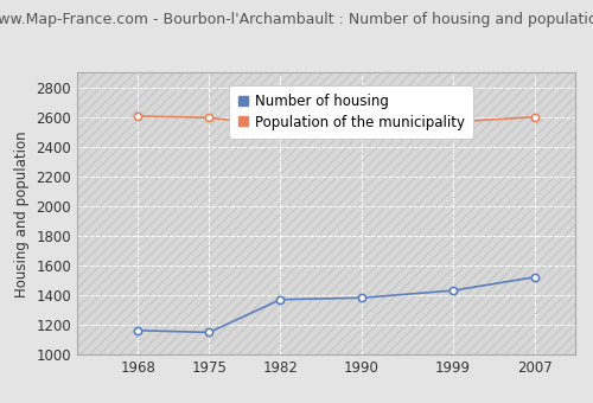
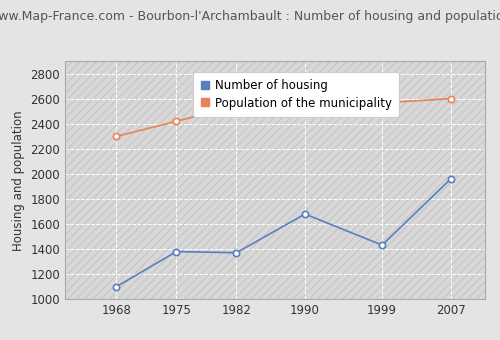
Number of housing/1968: 1160 -> 1100
Population of the municipality/1968: 2610 -> 2300
Number of housing/1975: 1150 -> 1380
Population of the municipality/1975: 2600 -> 2420
Number of housing/1990: 1380 -> 1680
Number of housing/2007: 1520 -> 1960
